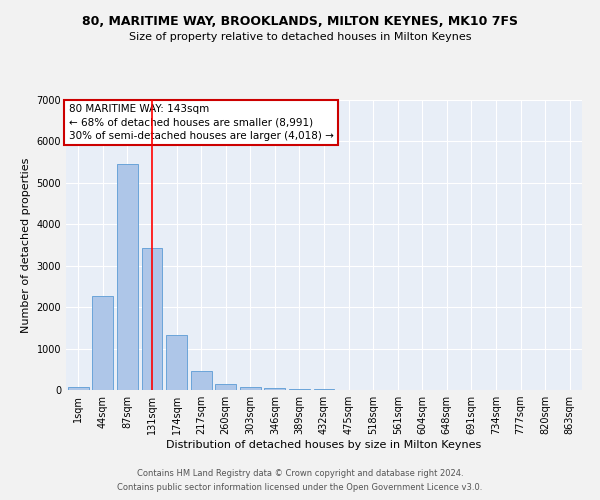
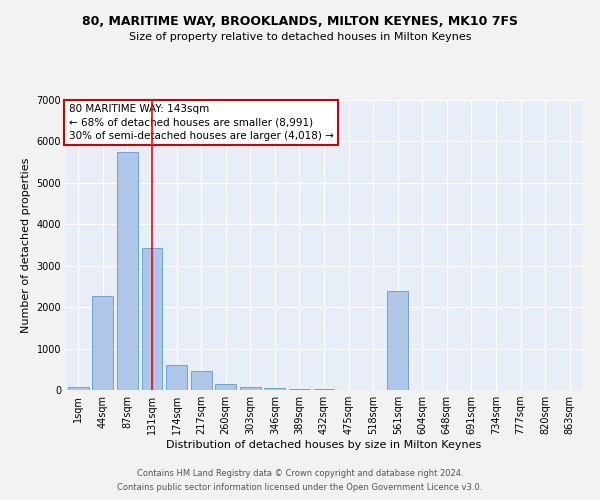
87sqm: 5450 -> 5750
174sqm: 1320 -> 600
561sqm: 0 -> 2400
